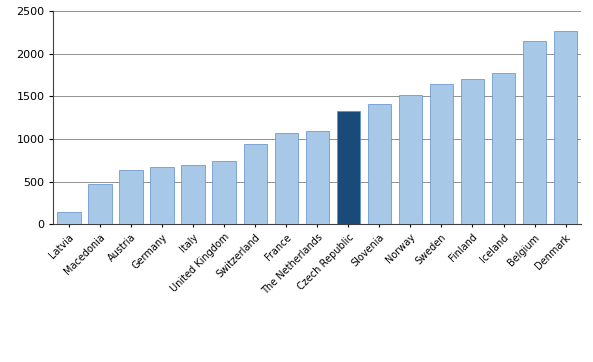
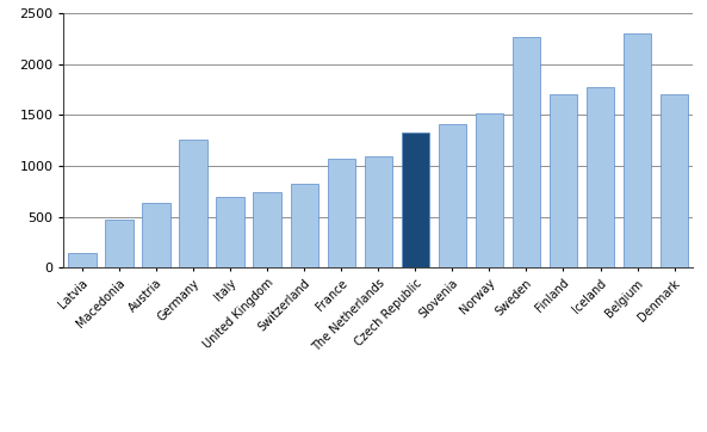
Germany: 680 -> 1260
Switzerland: 940 -> 820
Sweden: 1640 -> 2260
Belgium: 2150 -> 2300
Denmark: 2270 -> 1700
